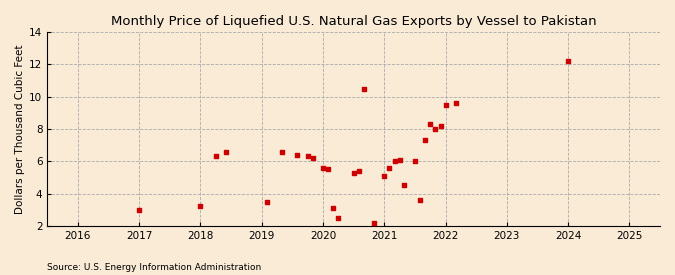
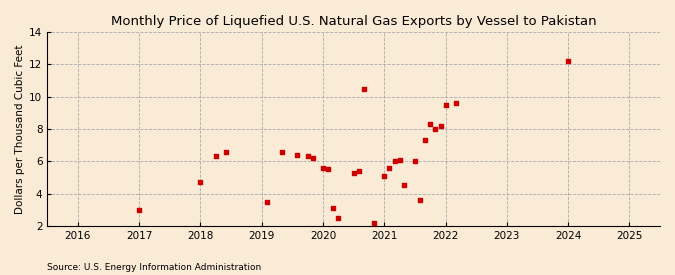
2018: 3.2 -> 4.7
